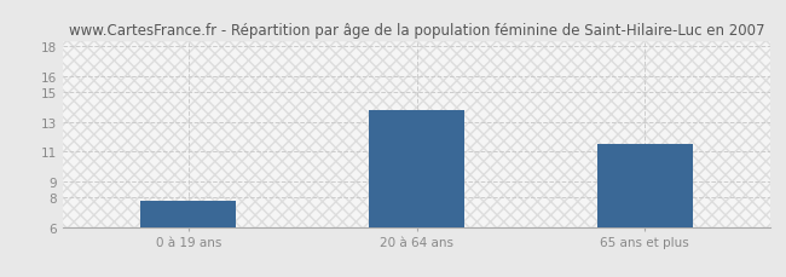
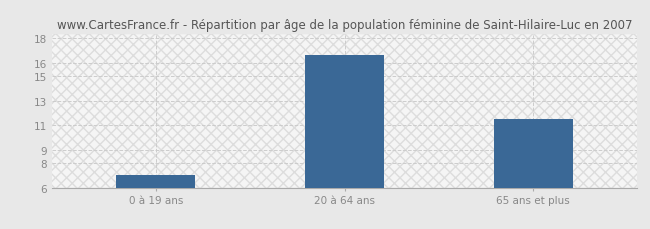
0 à 19 ans: 7.7 -> 7.0
20 à 64 ans: 13.8 -> 16.6
